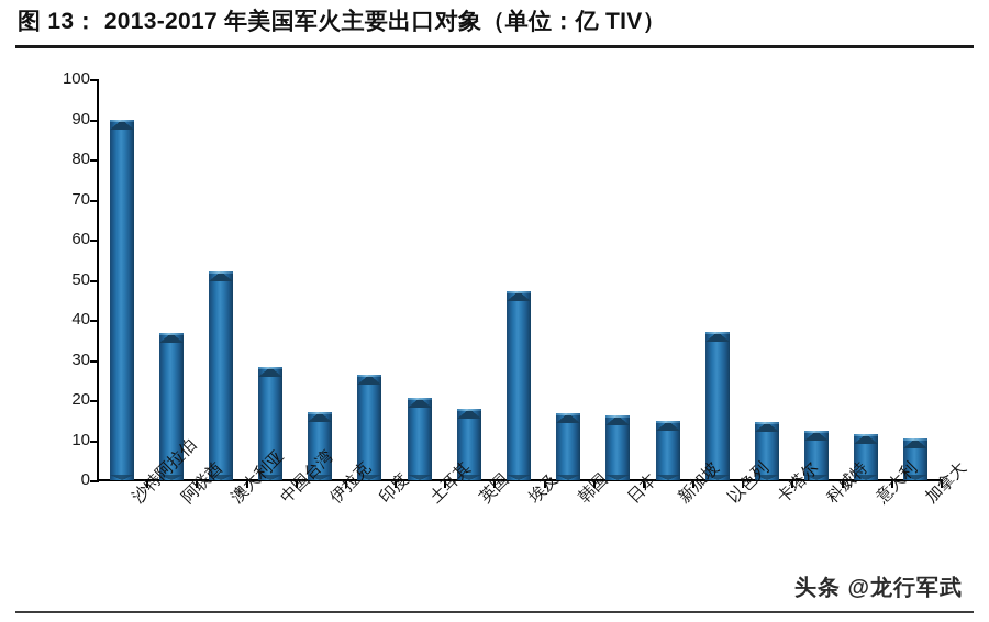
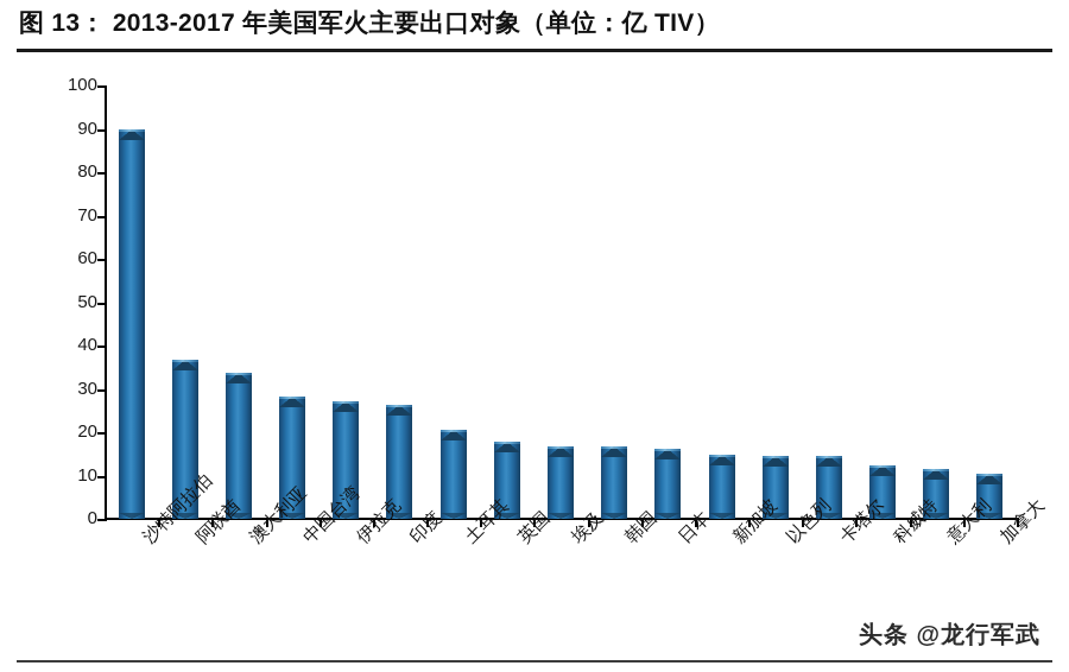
澳大利亚: 52 -> 34
伊拉克: 17 -> 27
埃及: 47 -> 17
以色列: 37 -> 14
